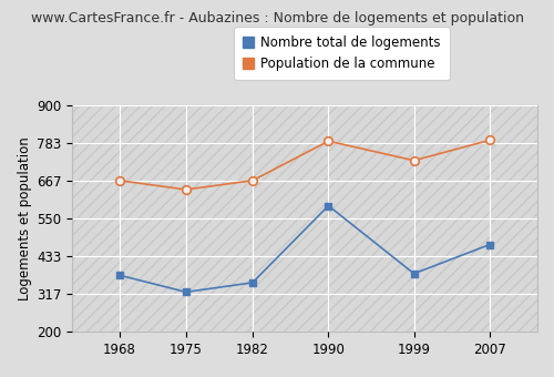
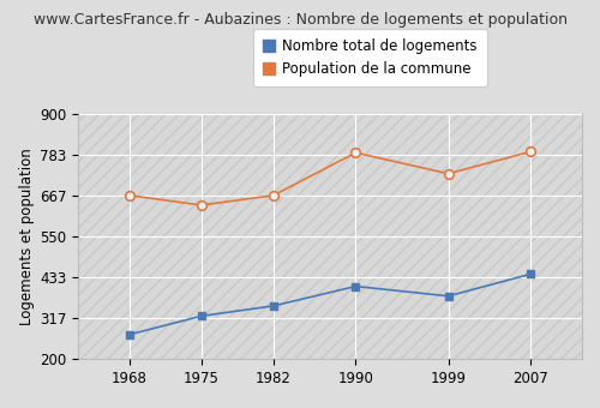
Nombre total de logements/1968: 375 -> 270
Nombre total de logements/1990: 590 -> 408
Nombre total de logements/2007: 470 -> 443
